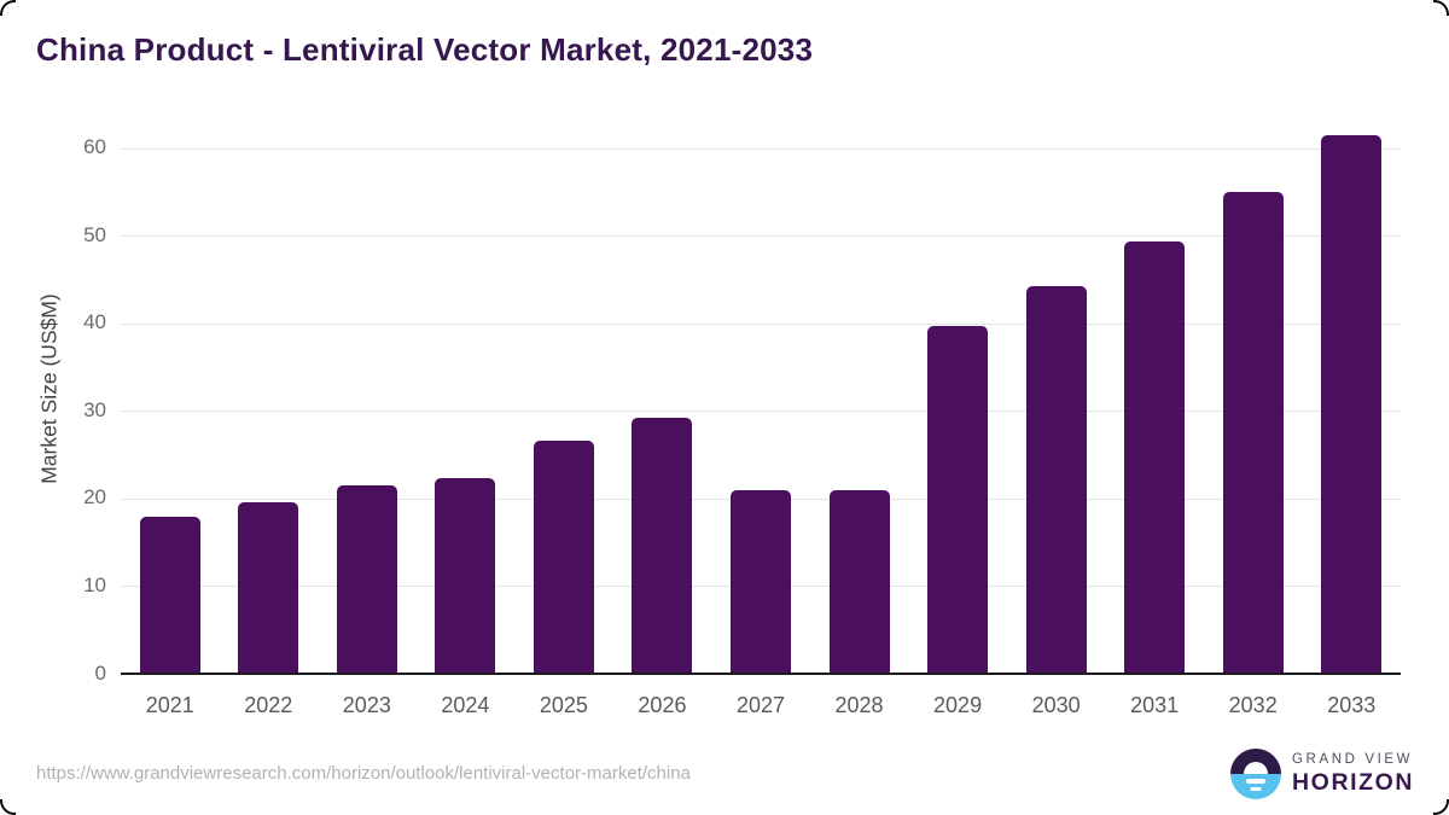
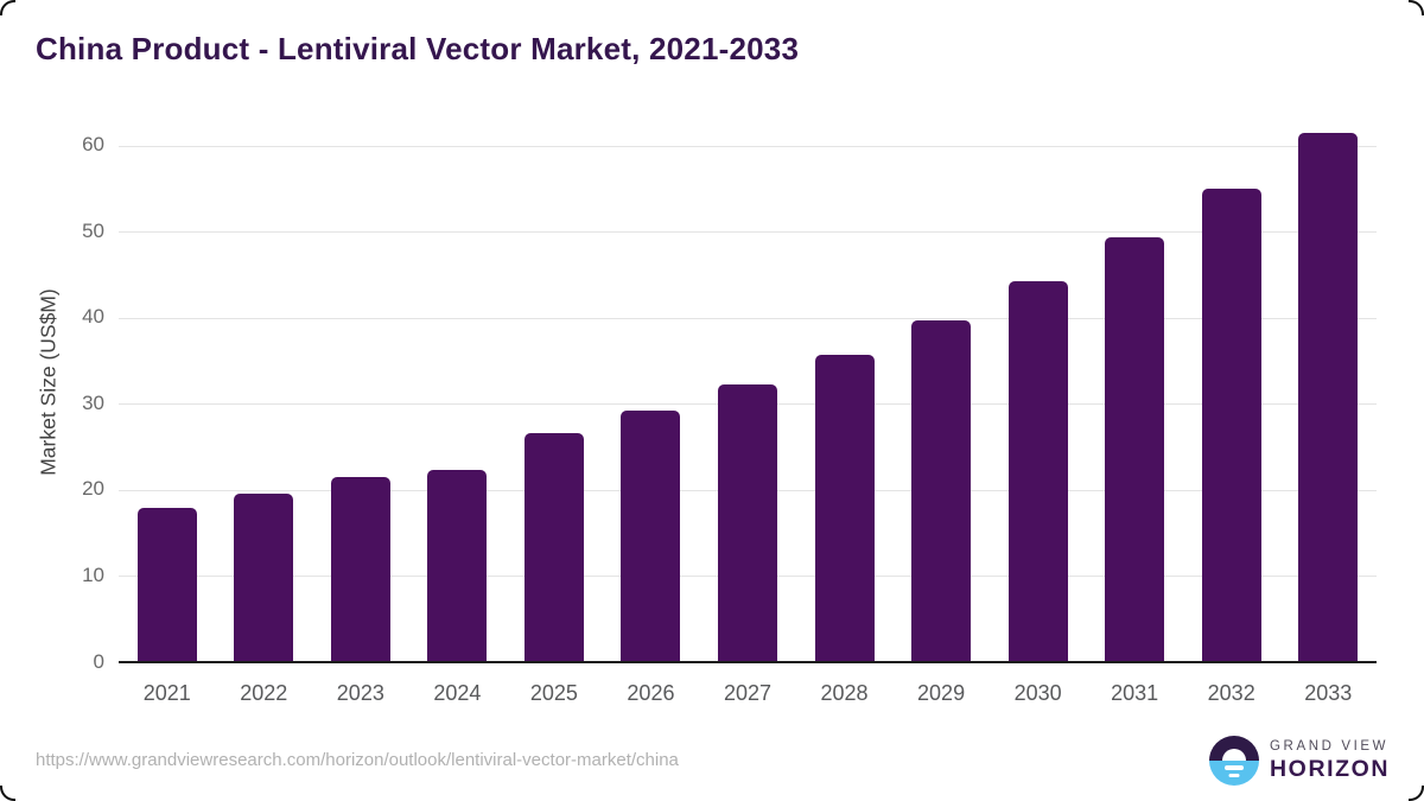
2027: 21 -> 32
2028: 21 -> 36
